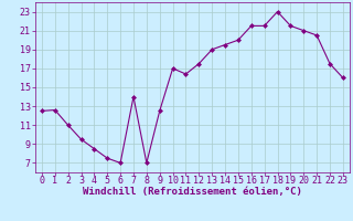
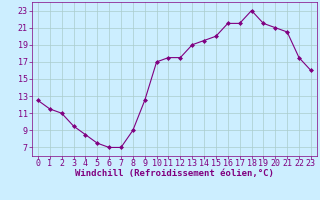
1: 12.6 -> 11.5
7: 14.0 -> 7.0
8: 7.0 -> 9.0
11: 16.4 -> 17.5
